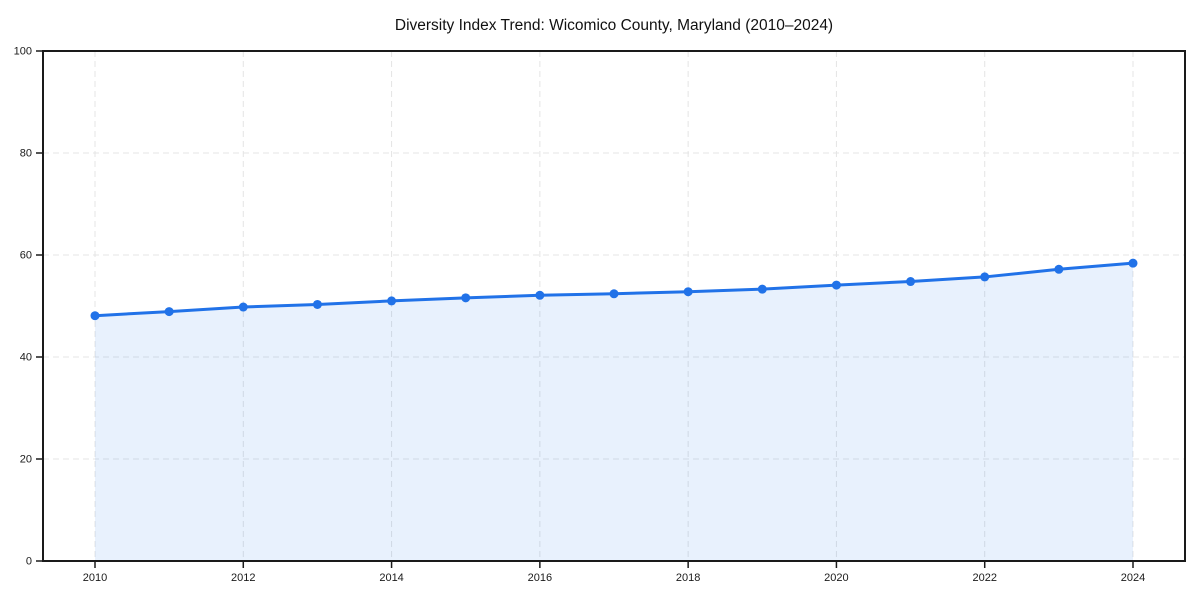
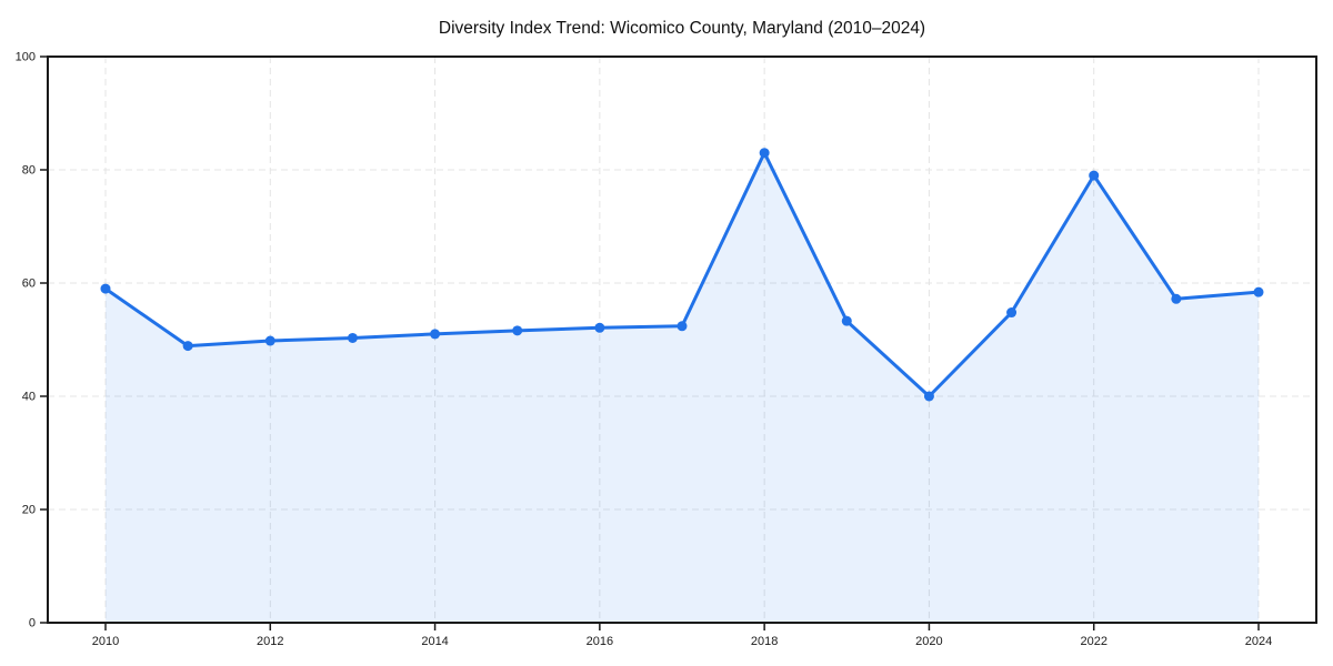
2010: 48 -> 59
2018: 53 -> 83
2020: 54 -> 40
2022: 56 -> 79
